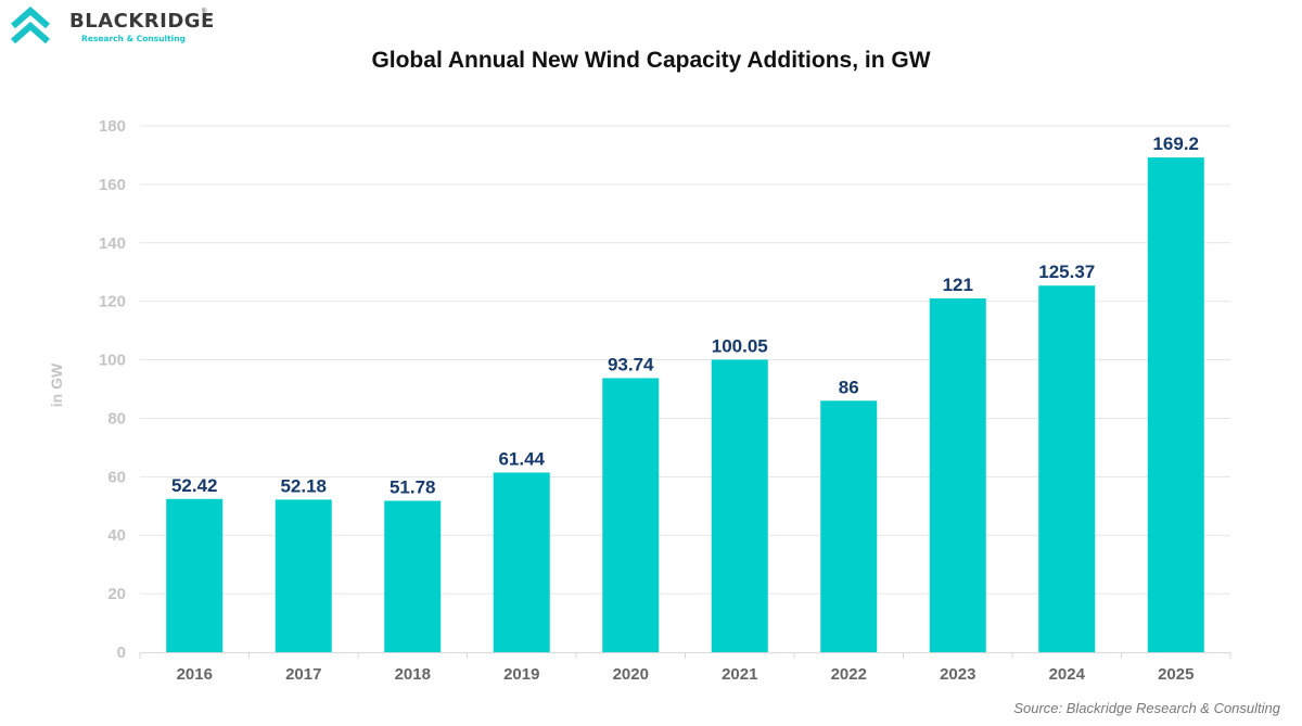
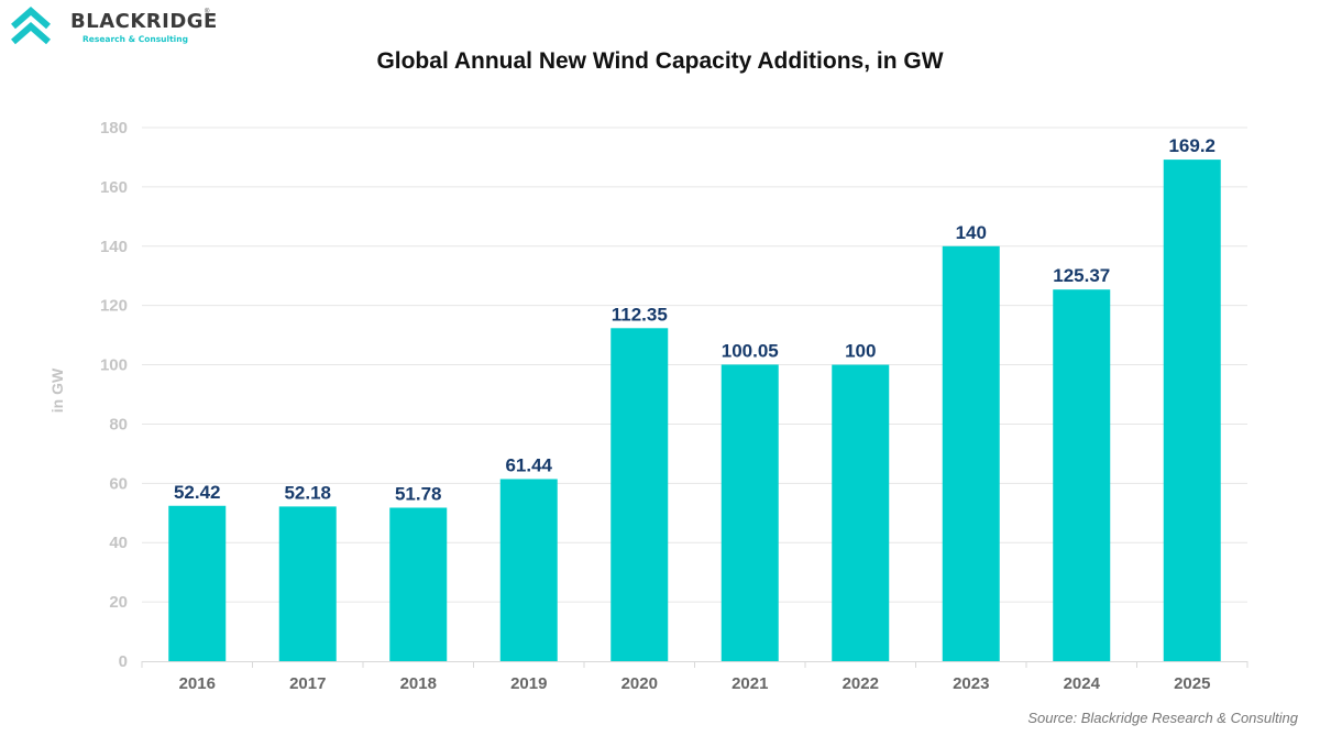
2020: 93.74 -> 112.35
2022: 86 -> 100
2023: 121 -> 140
